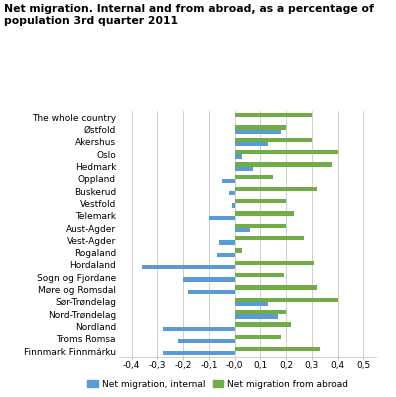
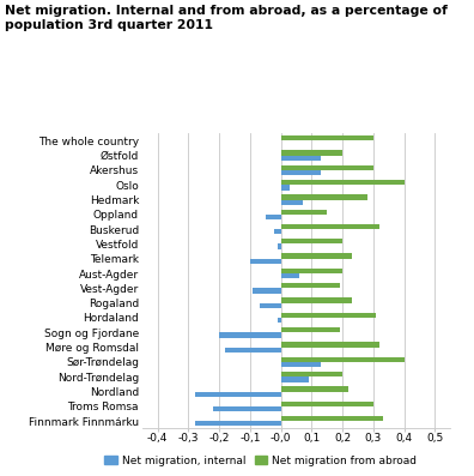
Net migration, internal/Østfold: 0,18 -> 0,13
Net migration from abroad/Hedmark: 0,38 -> 0,28
Net migration from abroad/Vest-Agder: 0,27 -> 0,19
Net migration, internal/Vest-Agder: -0,06 -> -0,09
Net migration from abroad/Rogaland: 0,03 -> 0,23
Net migration, internal/Hordaland: -0,36 -> -0,01
Net migration, internal/Nord-Trøndelag: 0,17 -> 0,09
Net migration from abroad/Troms Romsa: 0,18 -> 0,30
